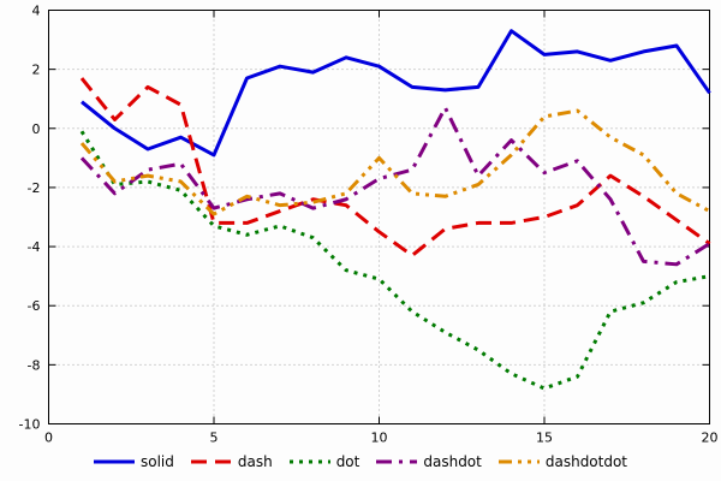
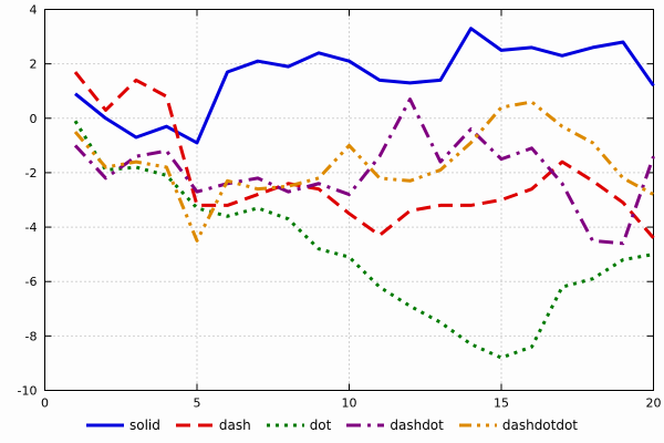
dashdotdot/5: -2.9 -> -4.5
dashdot/10: -1.7 -> -2.8
dash/20: -3.9 -> -4.4
dashdot/20: -3.9 -> -1.4
